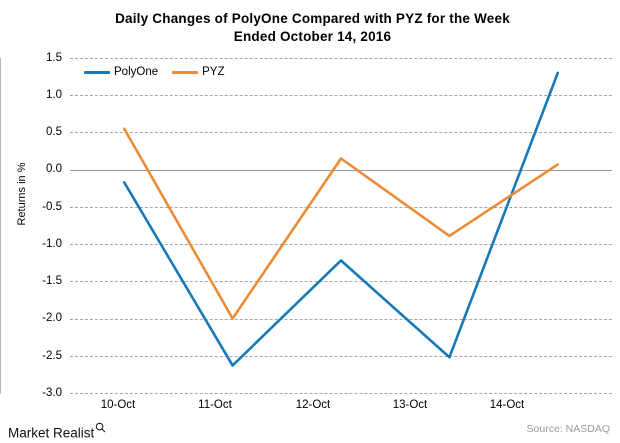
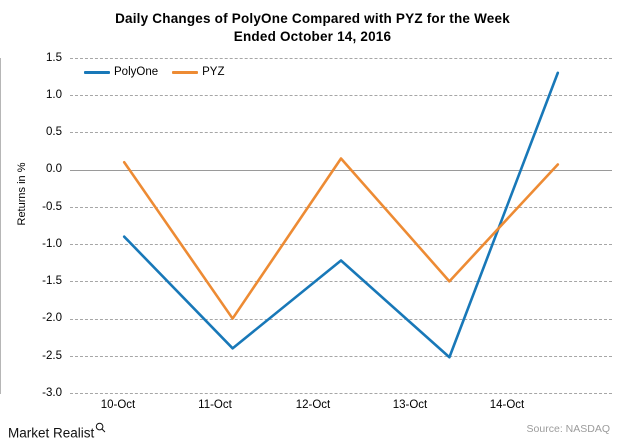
PolyOne/10-Oct: -0.2 -> -0.9
PYZ/10-Oct: 0.6 -> 0.1
PolyOne/11-Oct: -2.6 -> -2.4
PYZ/13-Oct: -0.9 -> -1.5
